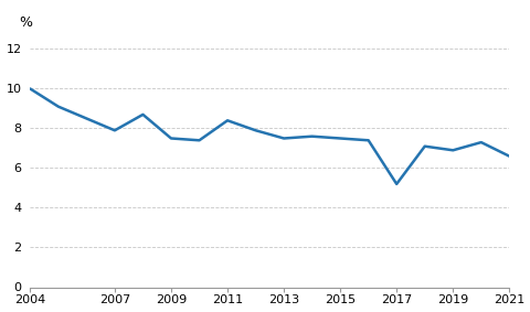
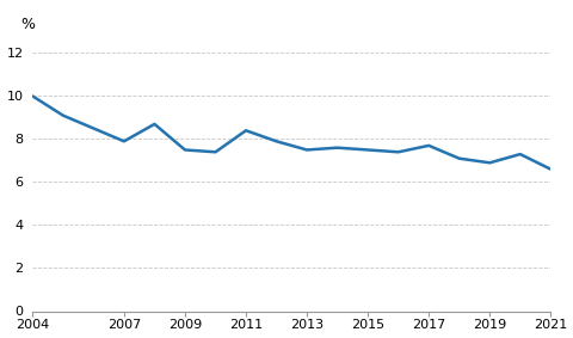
2017: 5.2 -> 7.7
